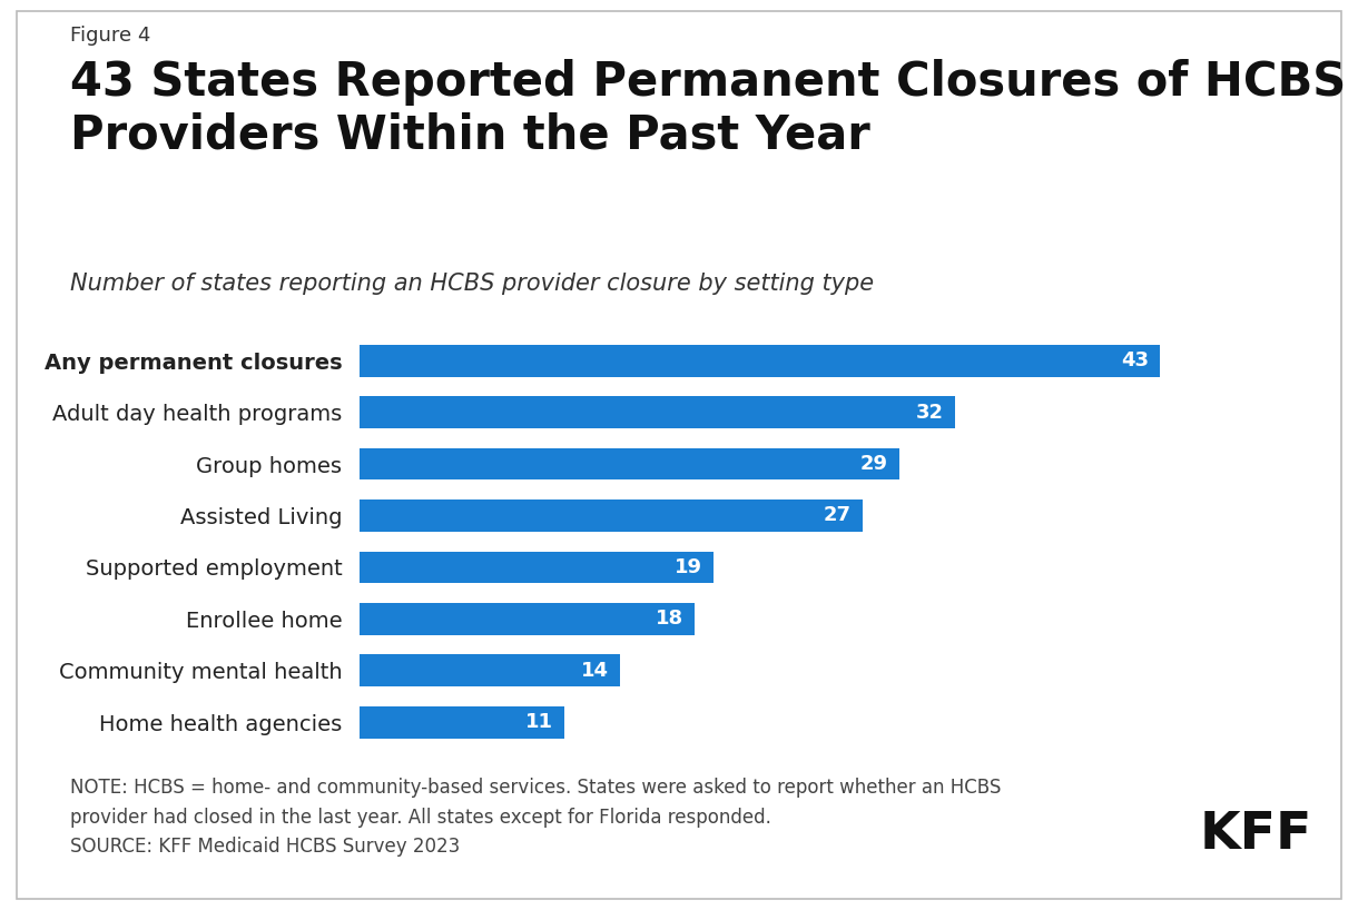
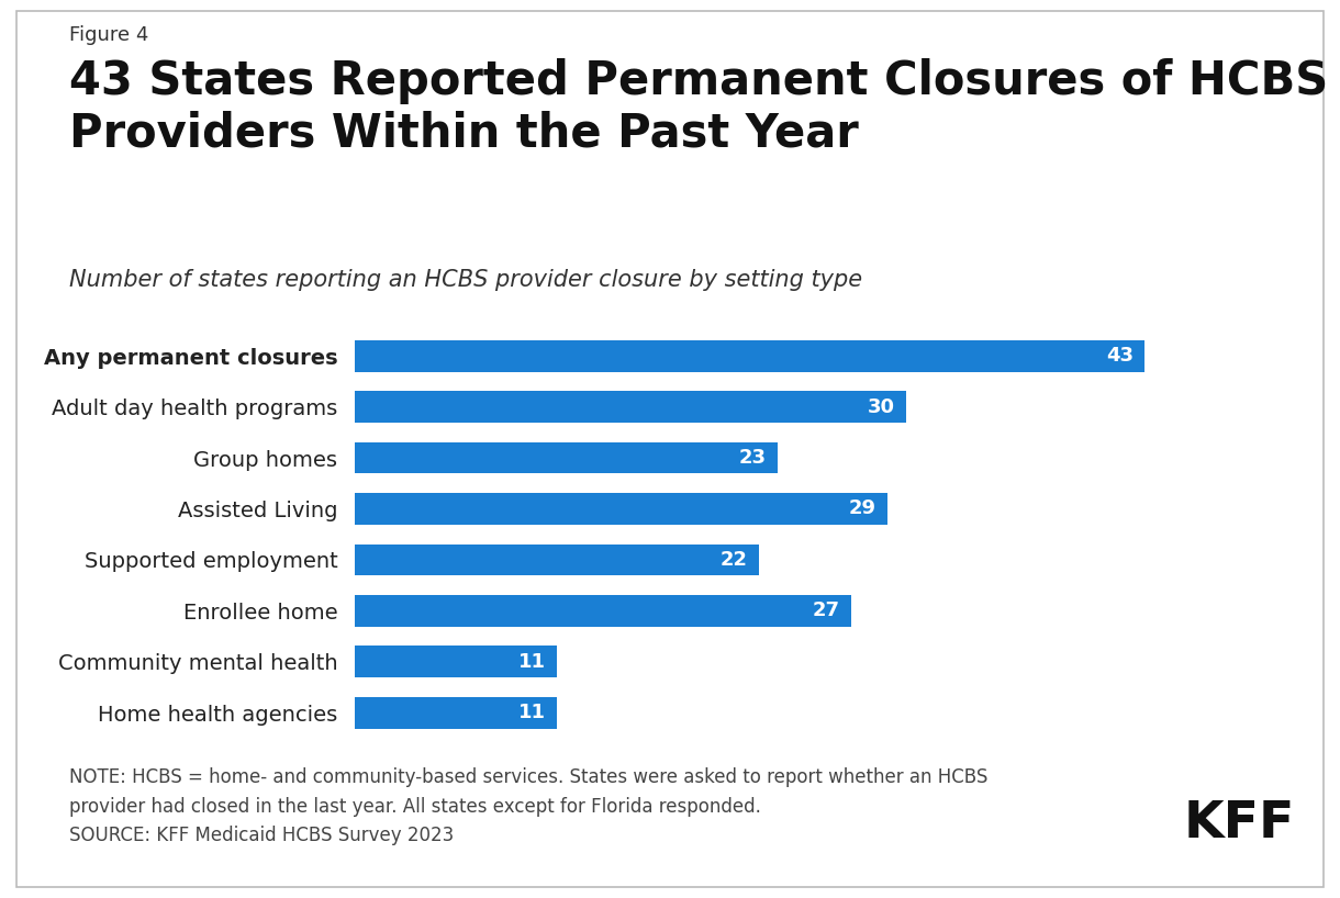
Adult day health programs: 32 -> 30
Group homes: 29 -> 23
Assisted Living: 27 -> 29
Supported employment: 19 -> 22
Enrollee home: 18 -> 27
Community mental health: 14 -> 11
